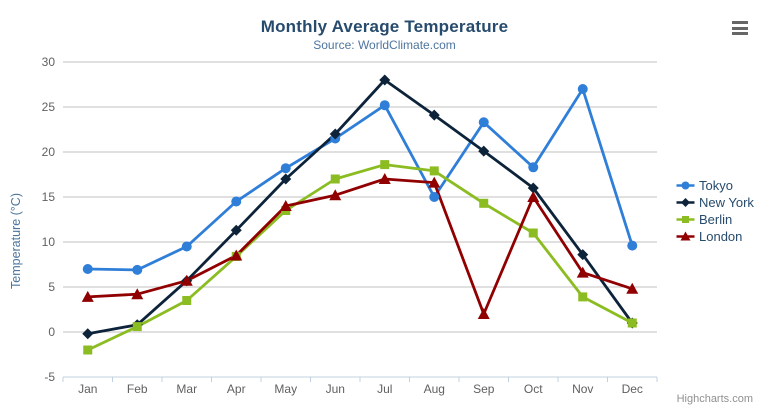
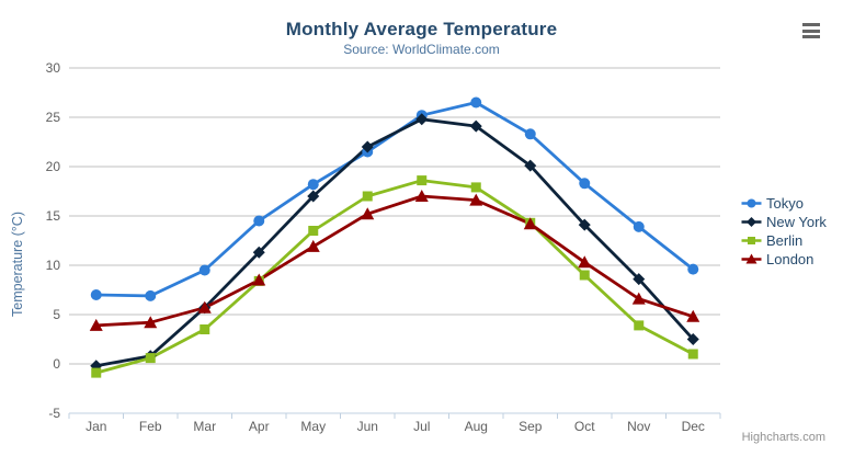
Berlin/Jan: -2 -> -1
London/May: 14 -> 12
New York/Jul: 28 -> 25
Tokyo/Aug: 15 -> 26
London/Sep: 2 -> 14
New York/Oct: 16 -> 14
Berlin/Oct: 11 -> 9
London/Oct: 15 -> 10
Tokyo/Nov: 27 -> 14
New York/Dec: 1 -> 2
